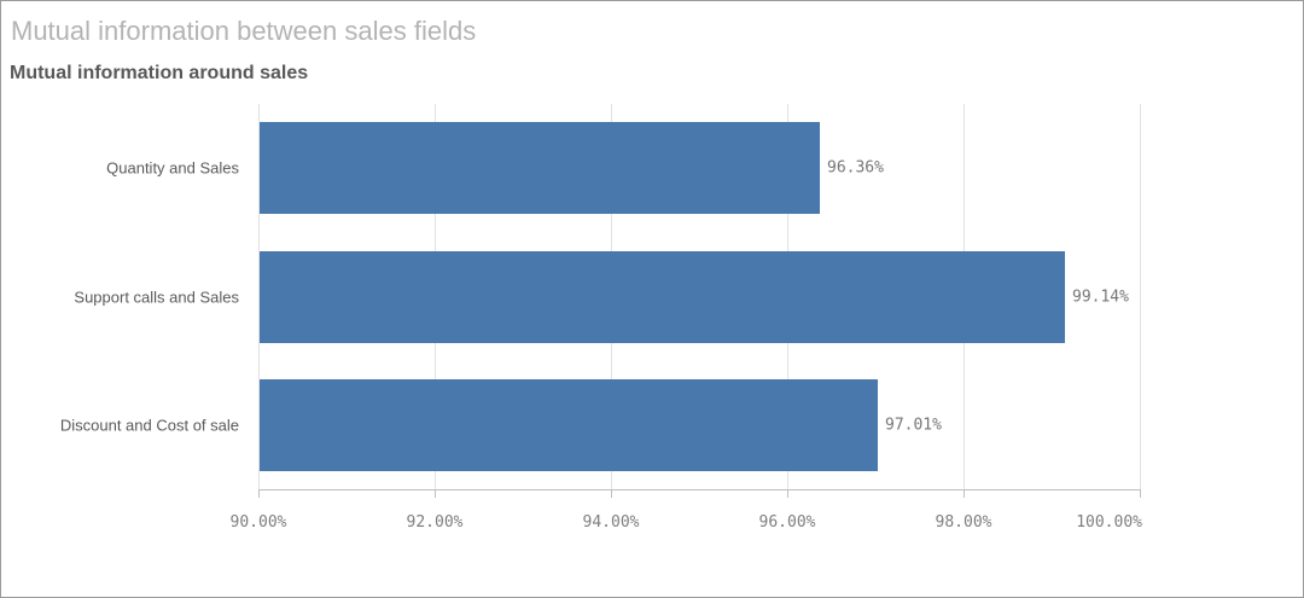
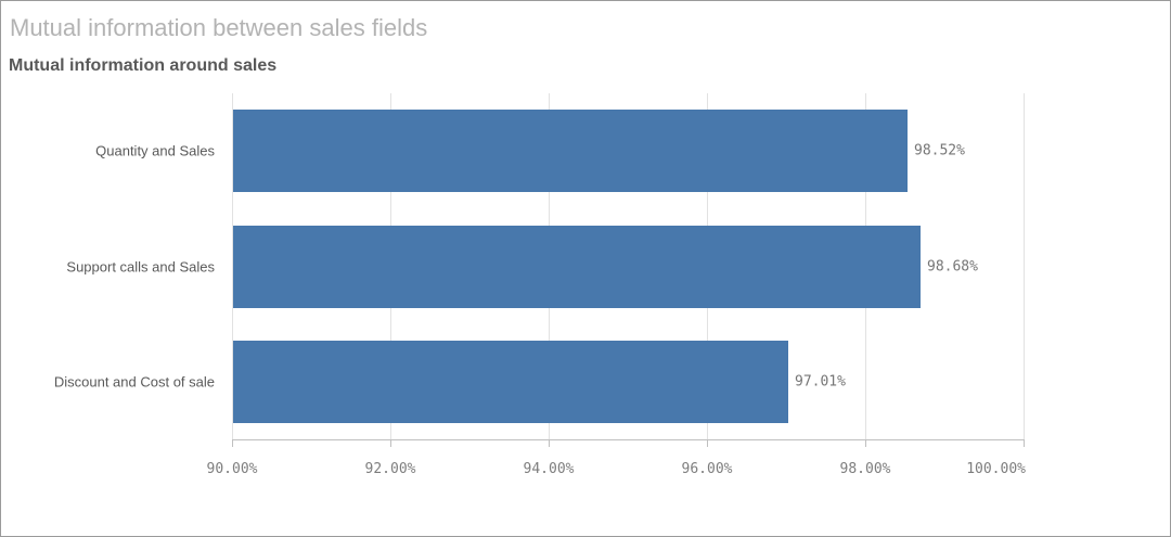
Quantity and Sales: 96.36% -> 98.52%
Support calls and Sales: 99.14% -> 98.68%
